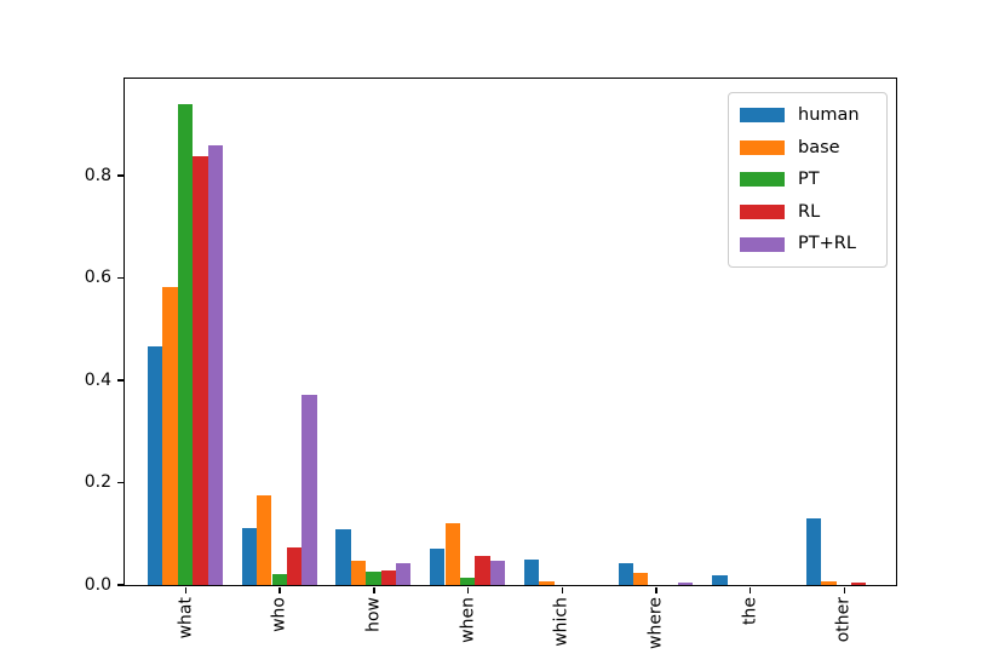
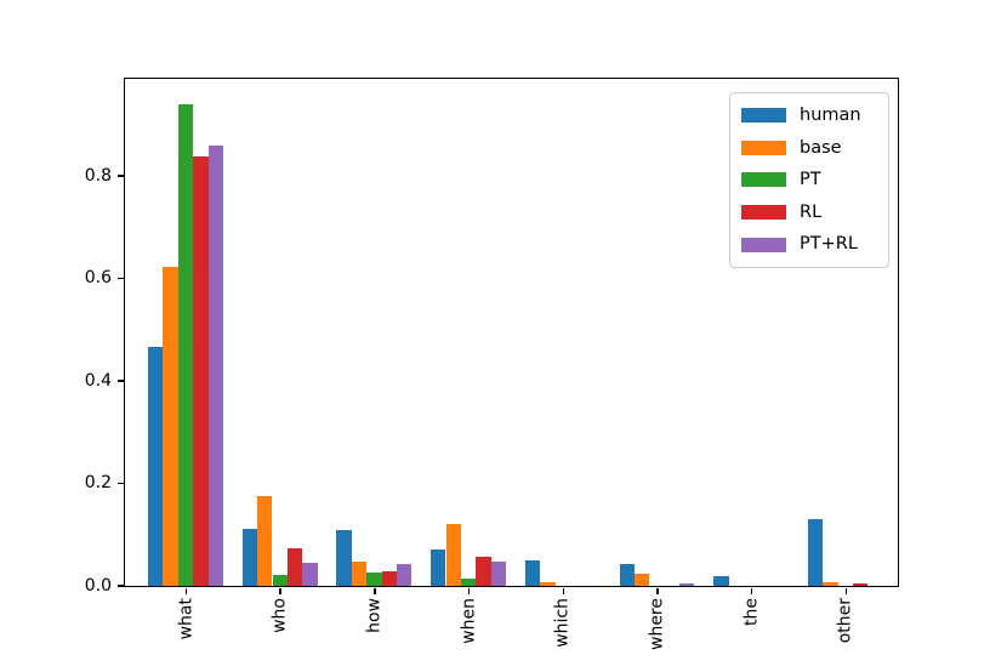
base/what: 0.58 -> 0.62
PT+RL/who: 0.37 -> 0.04
